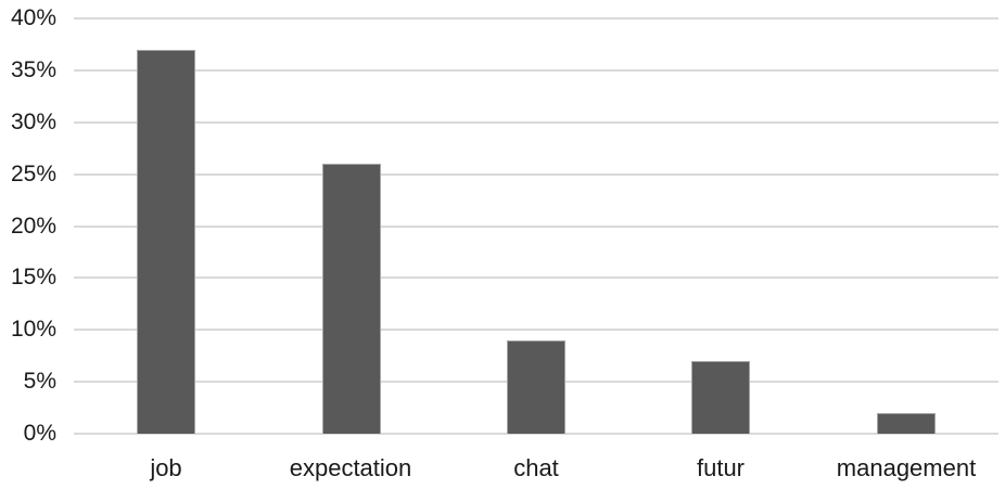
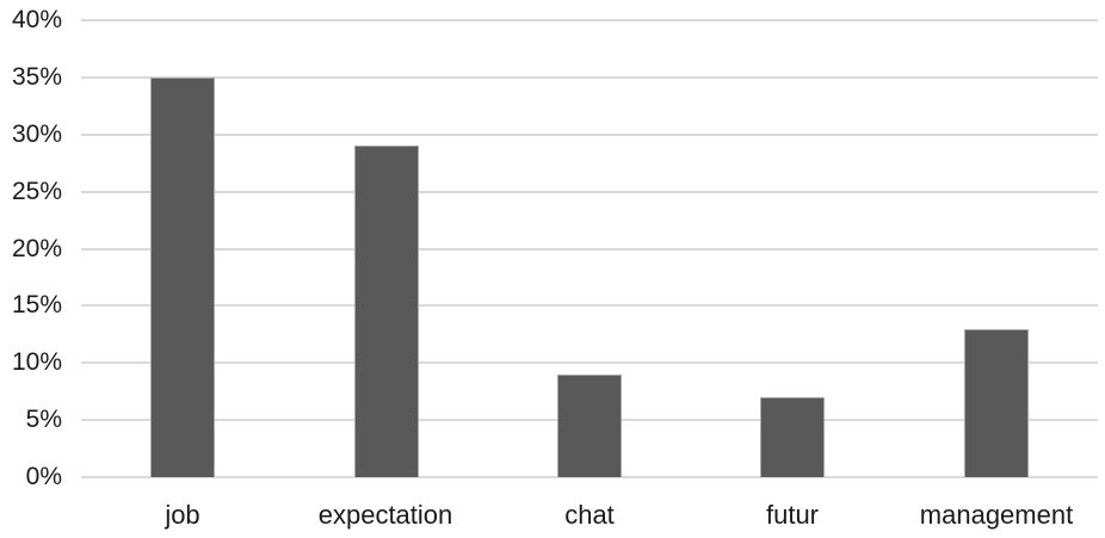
job: 37% -> 35%
expectation: 26% -> 29%
management: 2% -> 13%
